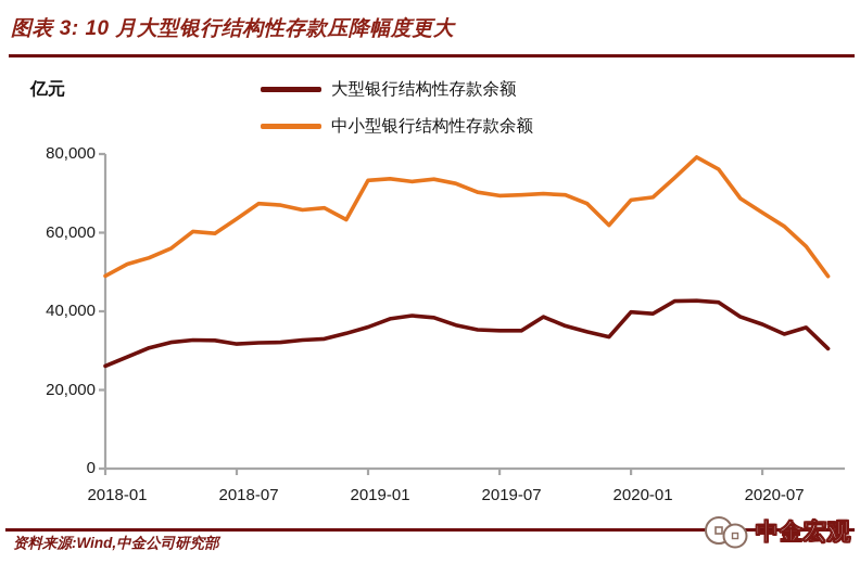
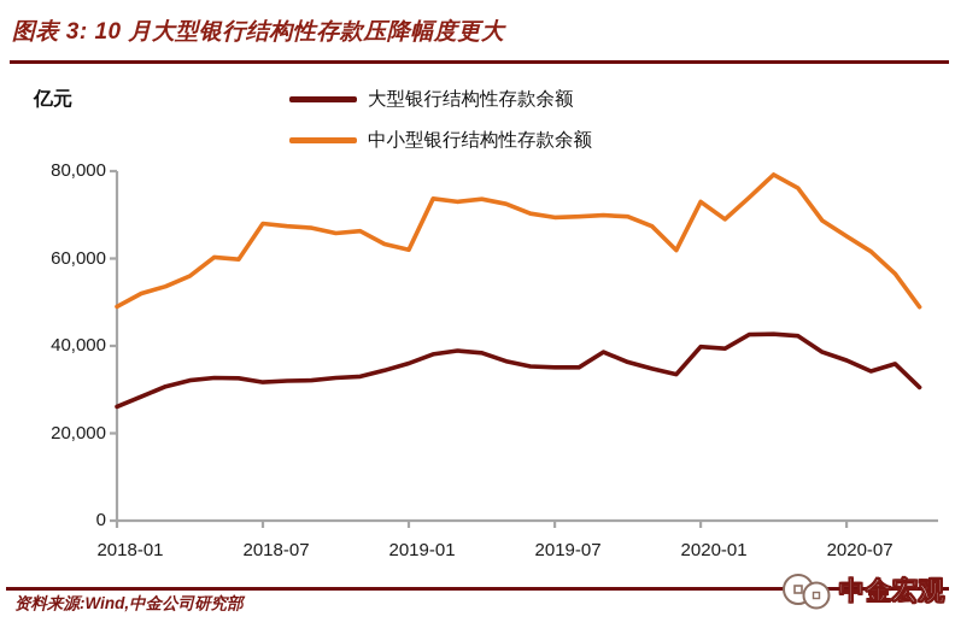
中小型银行结构性存款余额/2018-07: 64000 -> 68000
中小型银行结构性存款余额/2019-01: 73000 -> 62000
中小型银行结构性存款余额/2020-01: 68000 -> 73000
